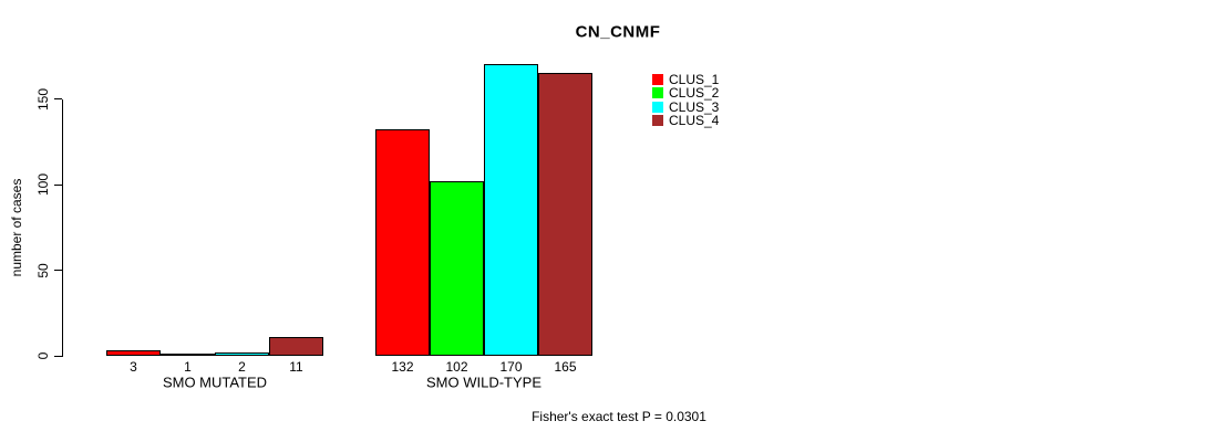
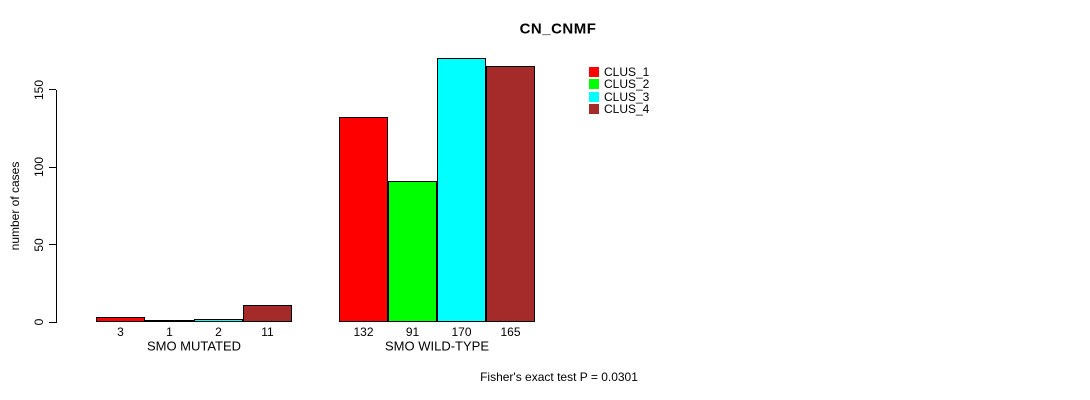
CLUS_2/SMO WILD-TYPE: 102 -> 91
